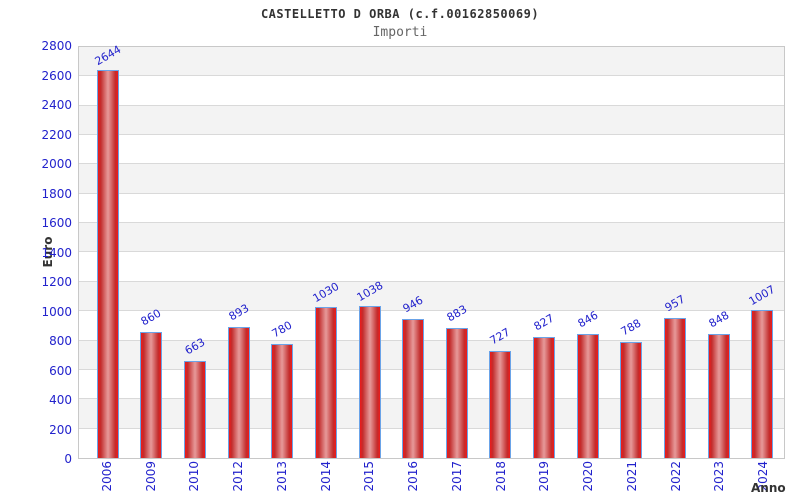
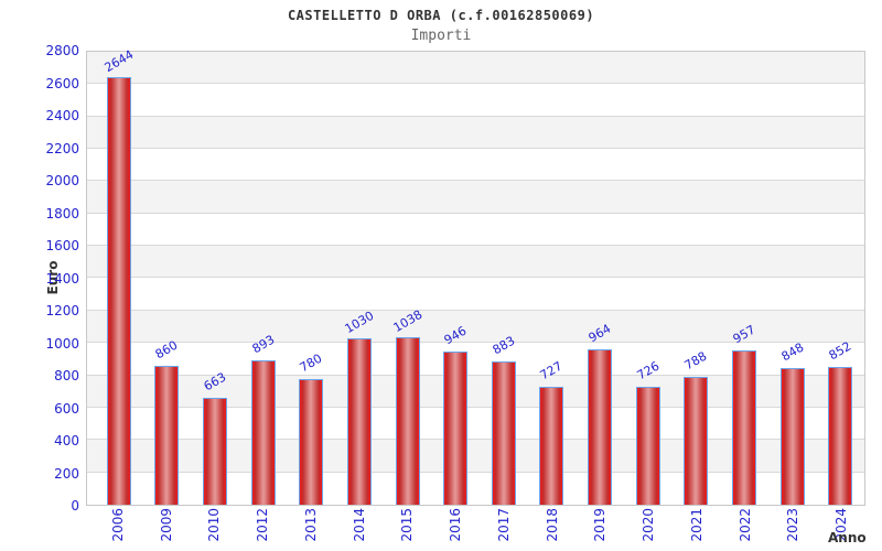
2019: 827 -> 964
2020: 846 -> 726
2024: 1007 -> 852
